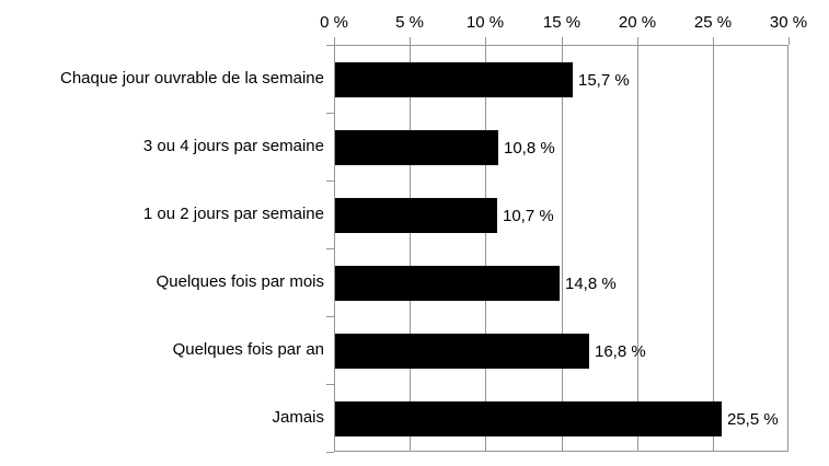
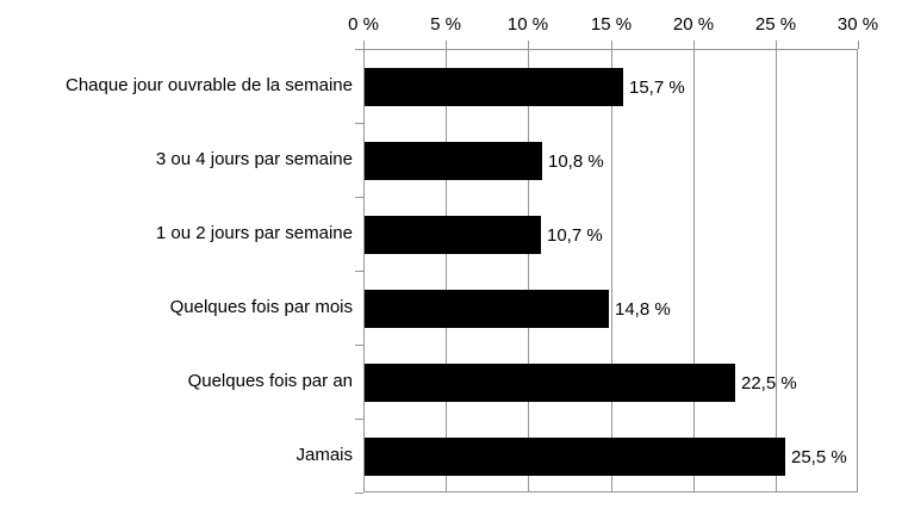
Quelques fois par an: 16,8 -> 22,5
